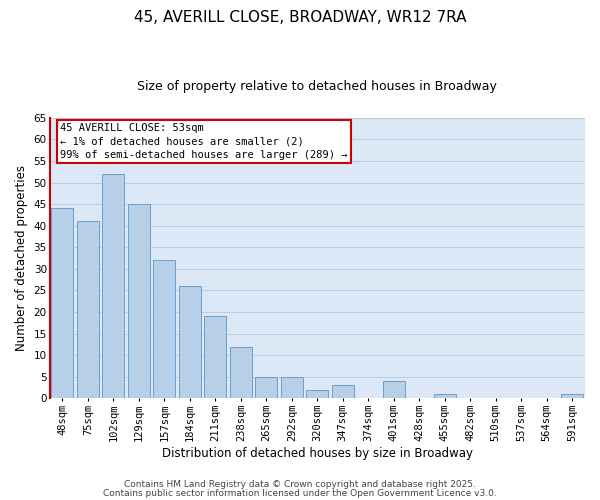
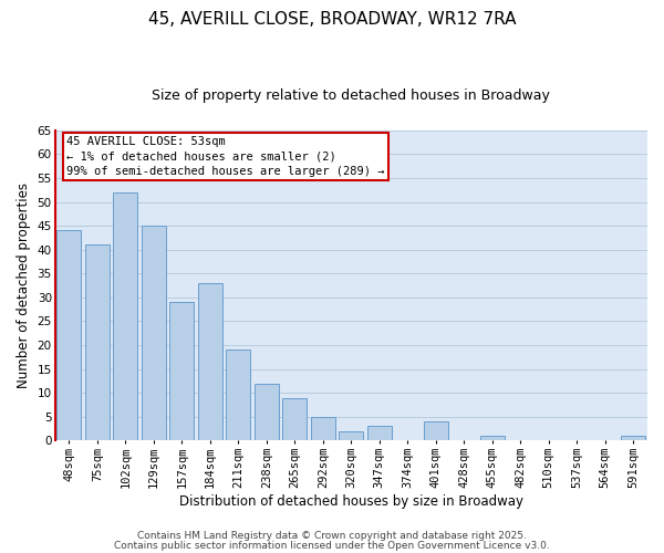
157sqm: 32 -> 29
184sqm: 26 -> 33
265sqm: 5 -> 9
